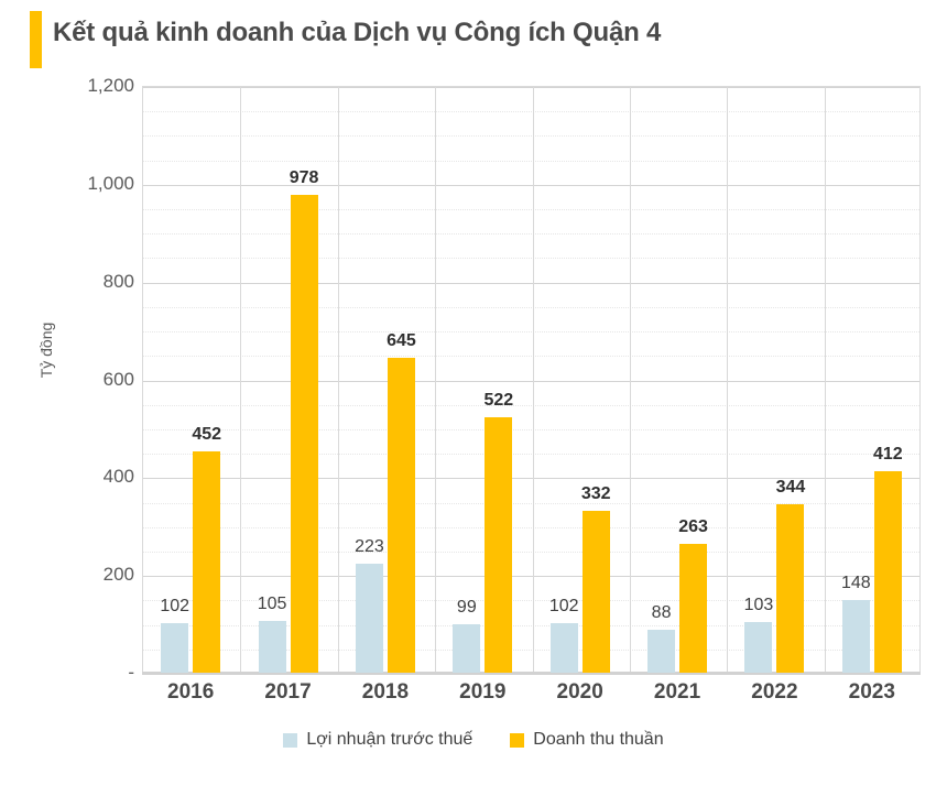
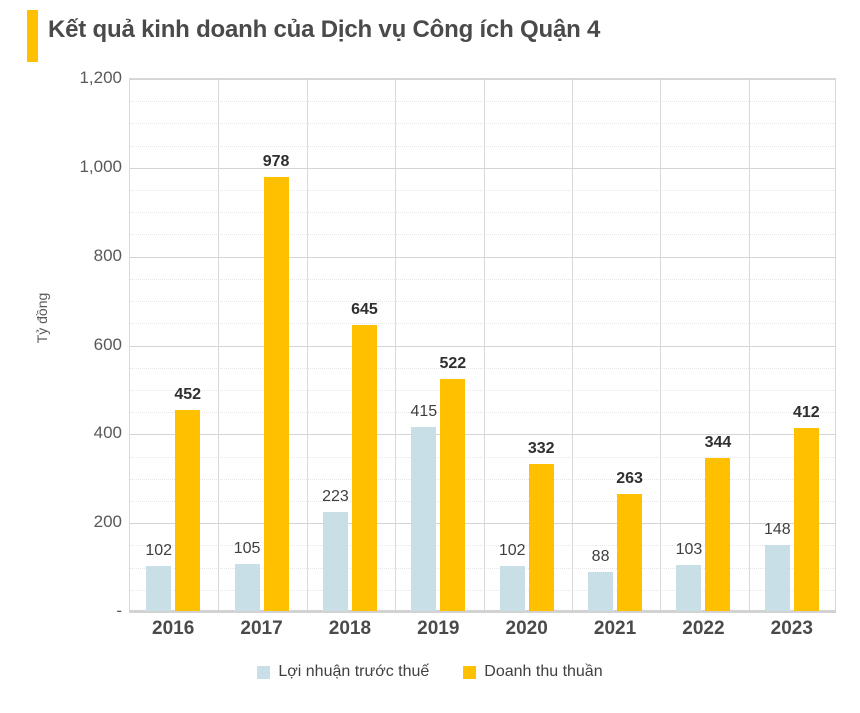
Lợi nhuận trước thuế/2019: 99 -> 415
